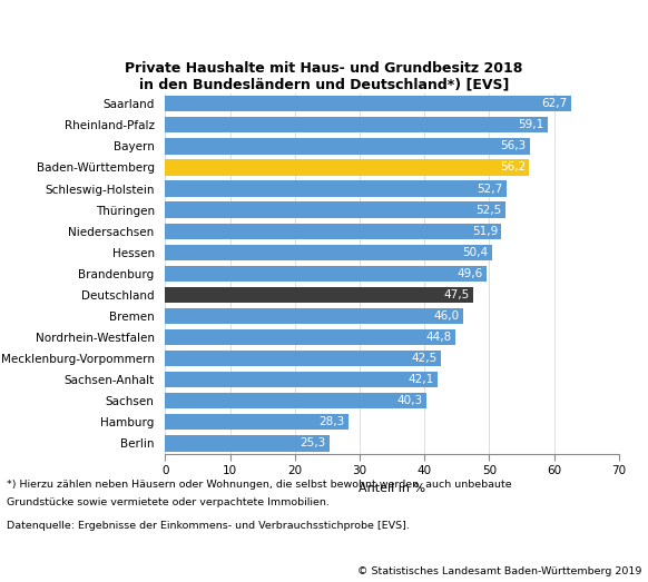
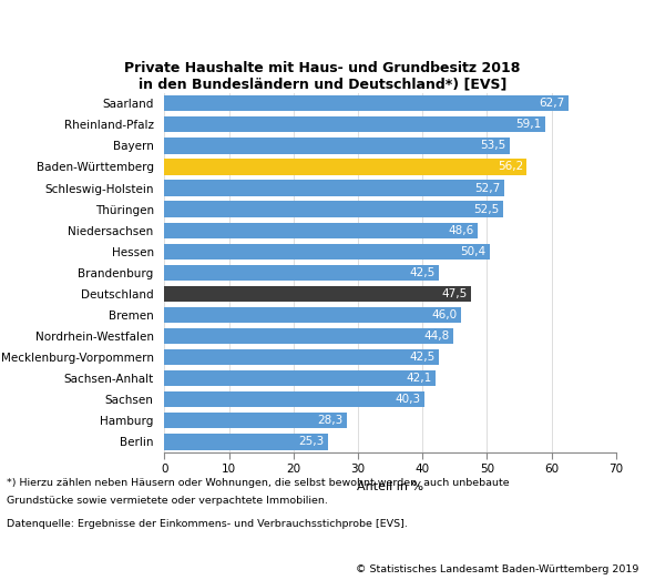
Bayern: 56,3 -> 53,5
Niedersachsen: 51,9 -> 48,6
Brandenburg: 49,6 -> 42,5
